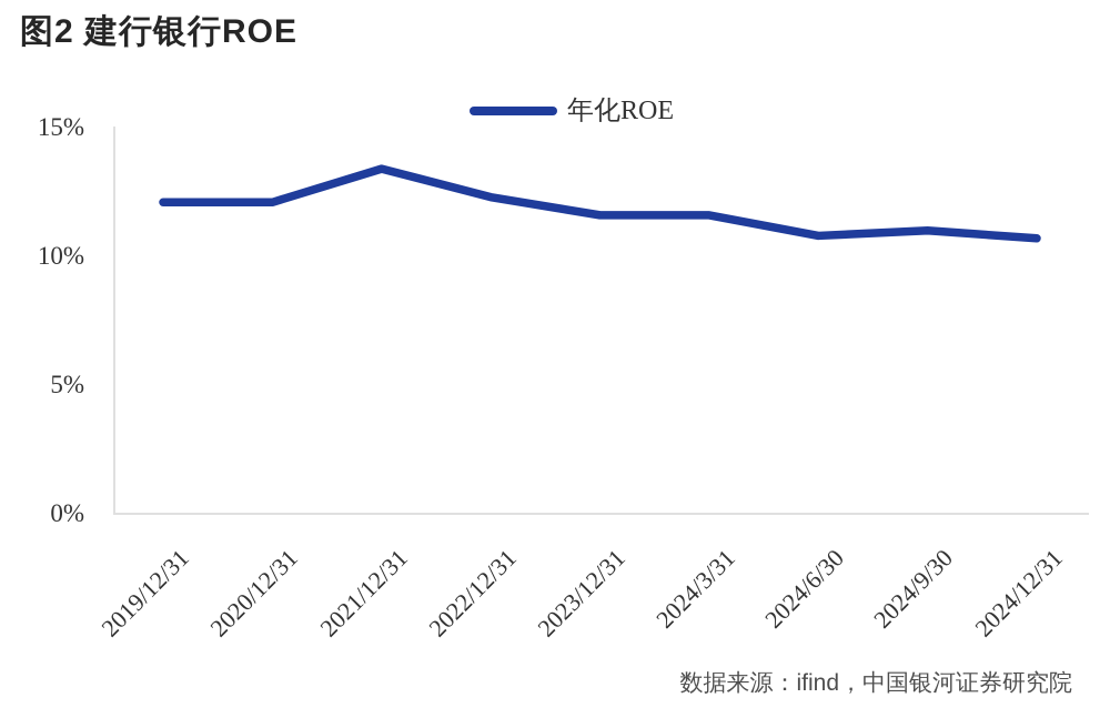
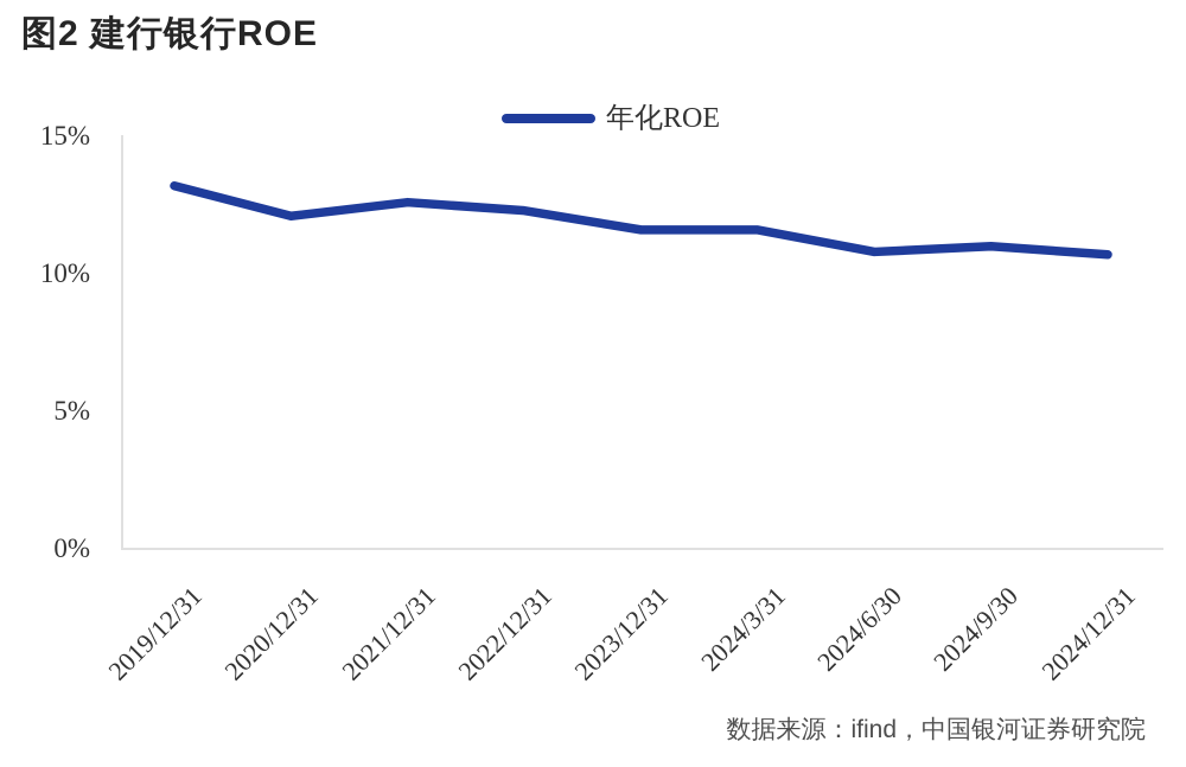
2019/12/31: 12.1% -> 13.2%
2021/12/31: 13.4% -> 12.6%
